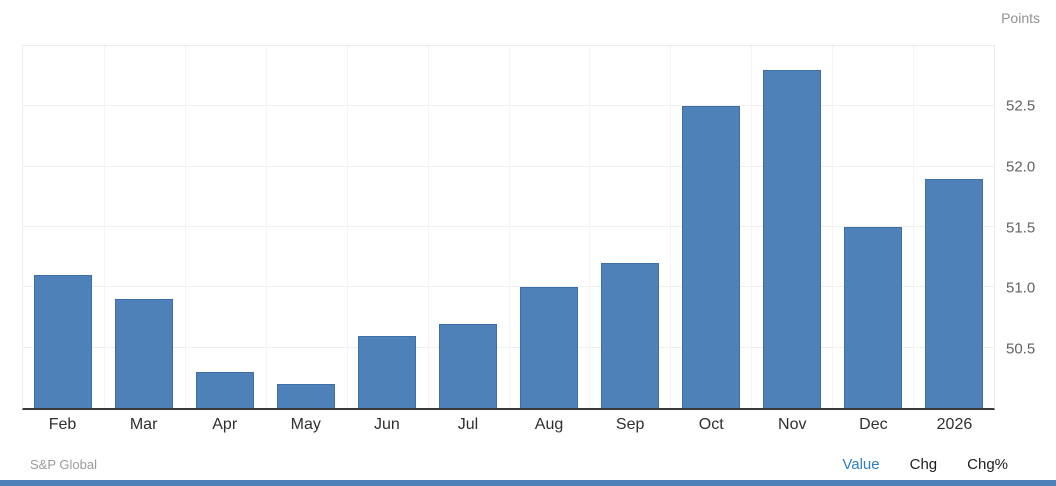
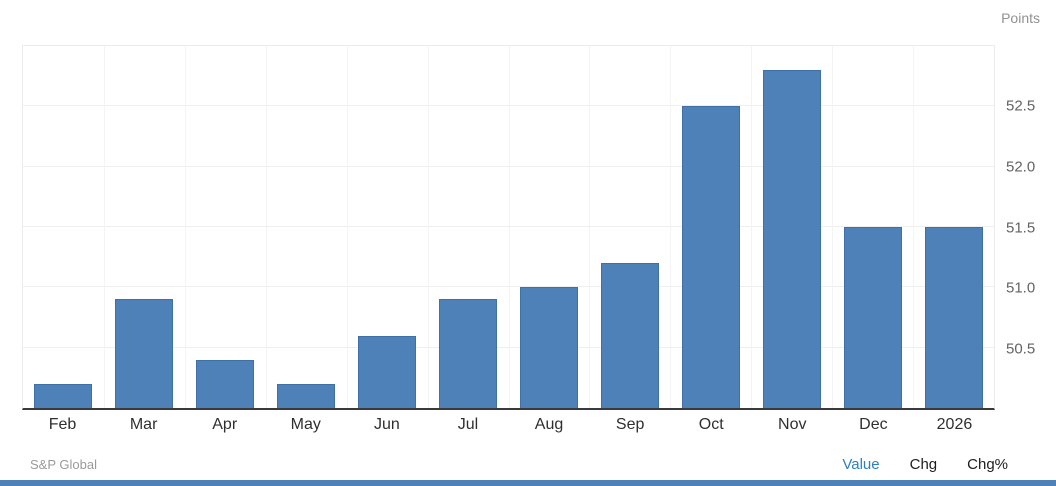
Feb: 51.1 -> 50.2
Apr: 50.3 -> 50.4
Jul: 50.7 -> 50.9
2026: 51.9 -> 51.5
